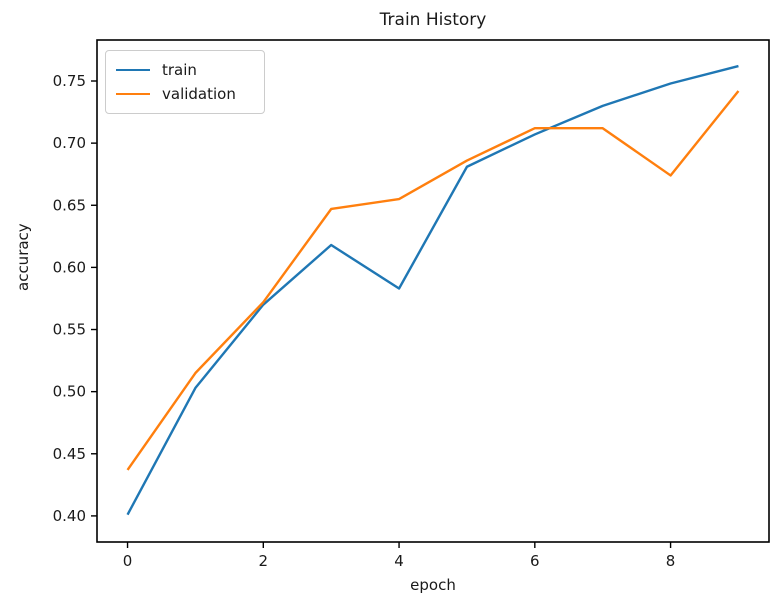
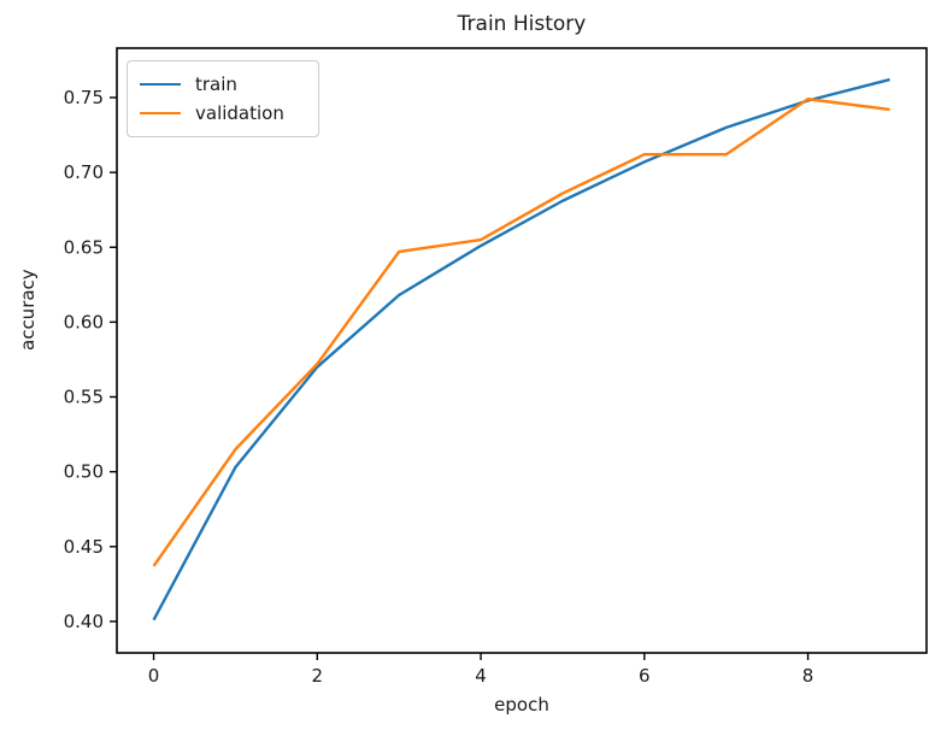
train/4: 0.583 -> 0.651
validation/8: 0.674 -> 0.749
